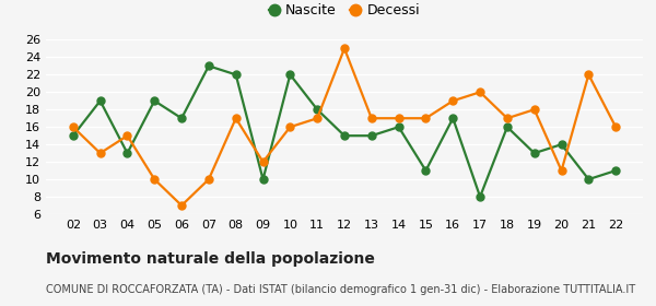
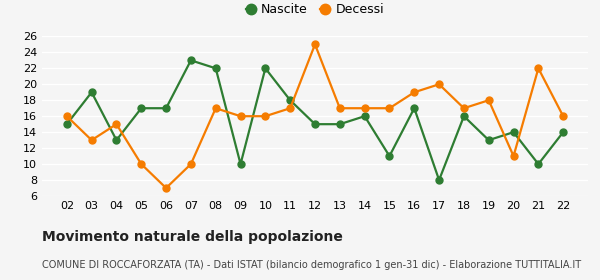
Nascite/05: 19 -> 17
Decessi/09: 12 -> 16
Nascite/22: 11 -> 14
